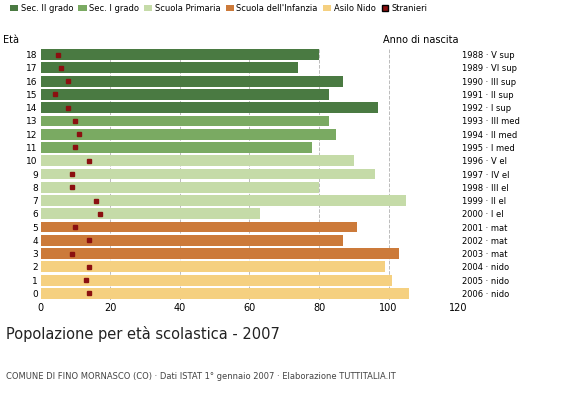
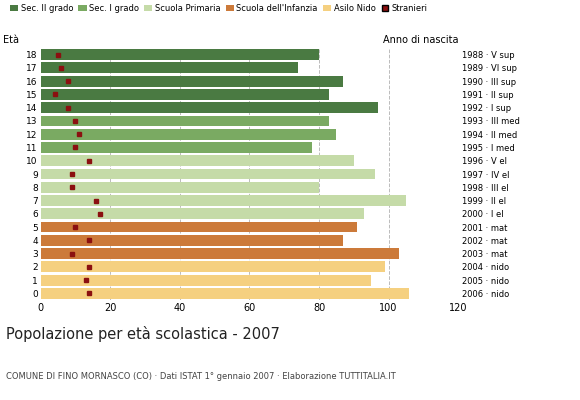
6: 63 -> 93
1: 101 -> 95
